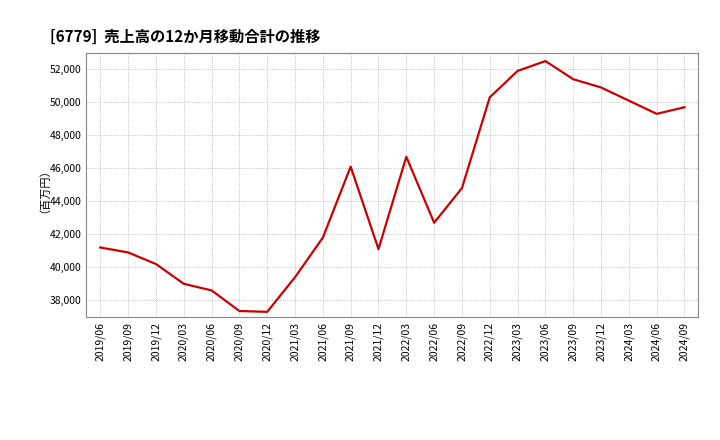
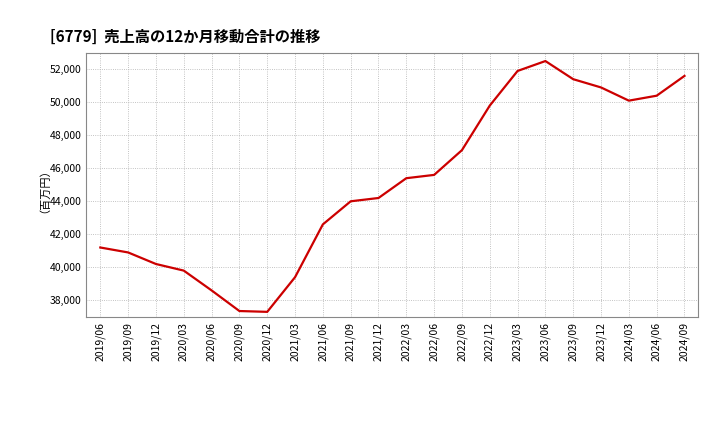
2020/03: 39,000 -> 39,800
2021/06: 41,800 -> 42,600
2021/09: 46,100 -> 44,000
2021/12: 41,100 -> 44,200
2022/03: 46,700 -> 45,400
2022/06: 42,700 -> 45,600
2022/09: 44,800 -> 47,100
2022/12: 50,300 -> 49,800
2024/06: 49,300 -> 50,400
2024/09: 49,700 -> 51,600
